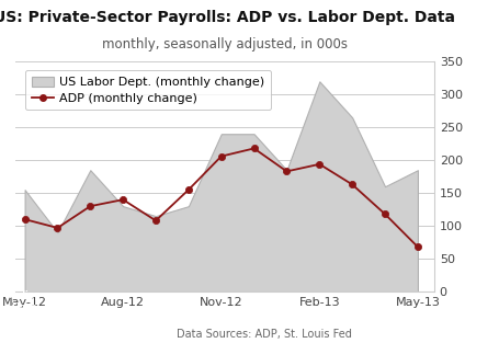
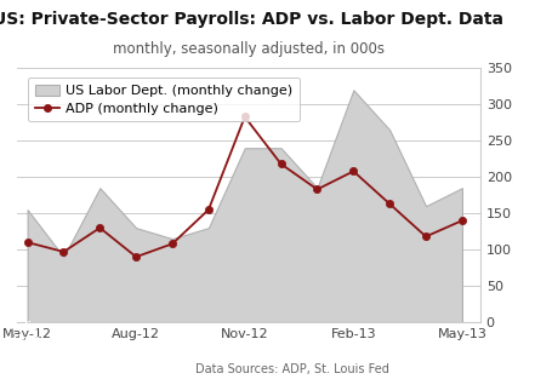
ADP (monthly change)/Aug-12: 140 -> 90
ADP (monthly change)/Nov-12: 206 -> 283
ADP (monthly change)/Feb-13: 194 -> 208
ADP (monthly change)/May-13: 68 -> 140
